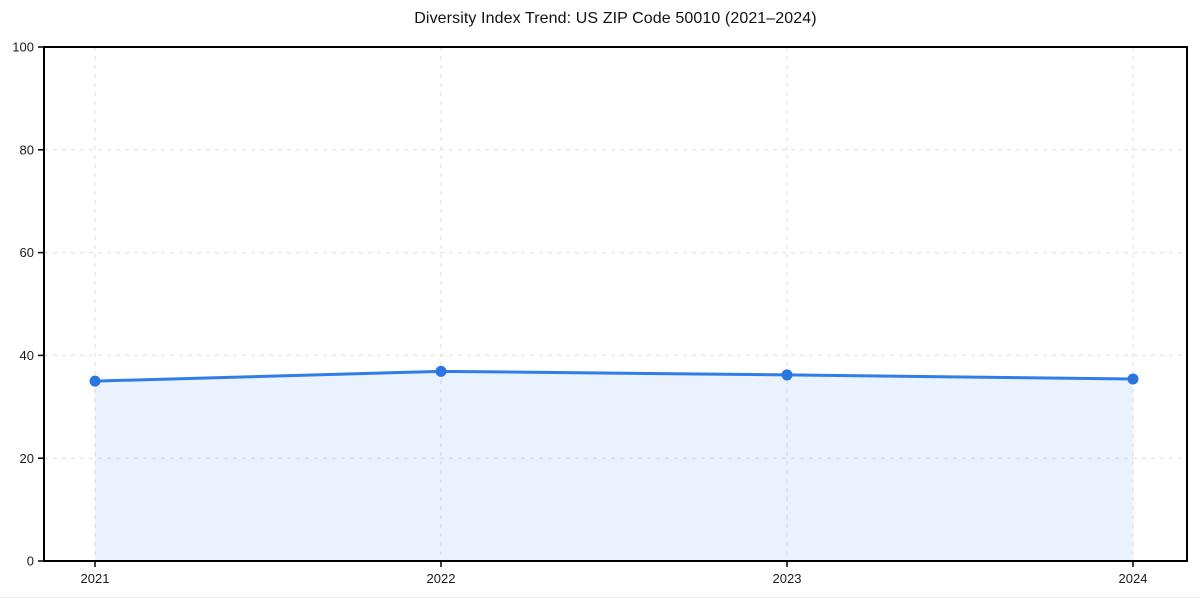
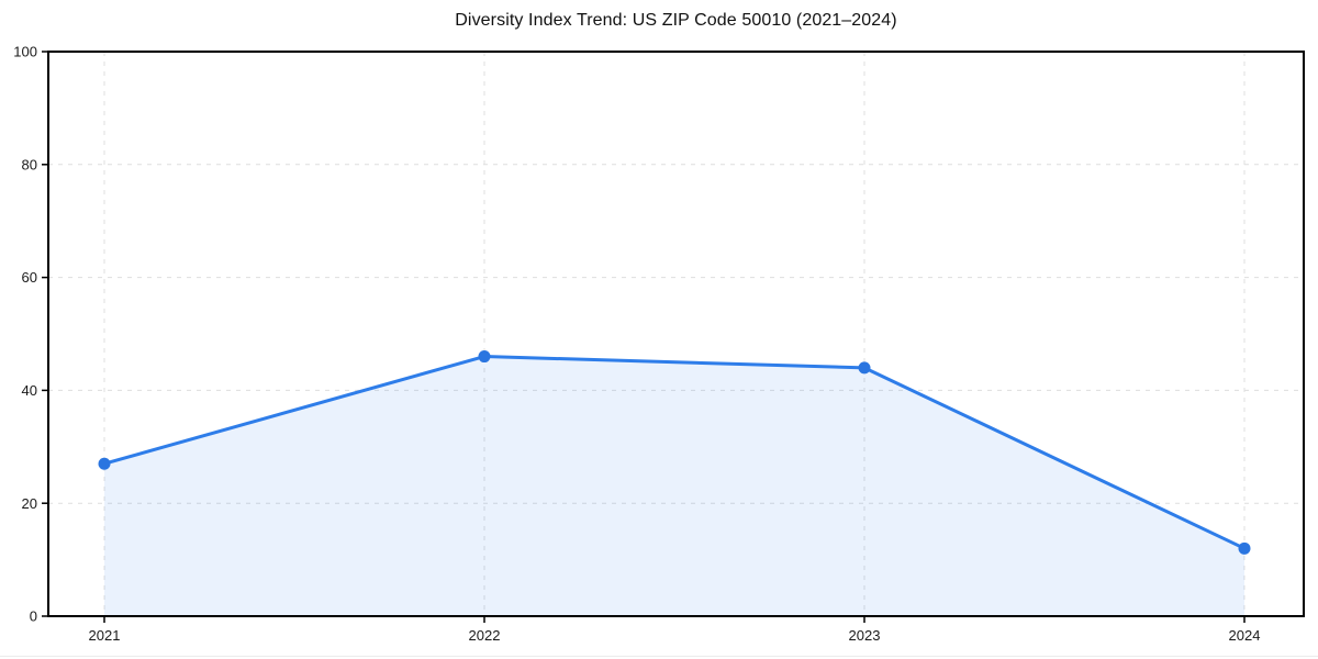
2021: 35 -> 27
2022: 37 -> 46
2023: 36 -> 44
2024: 35 -> 12
